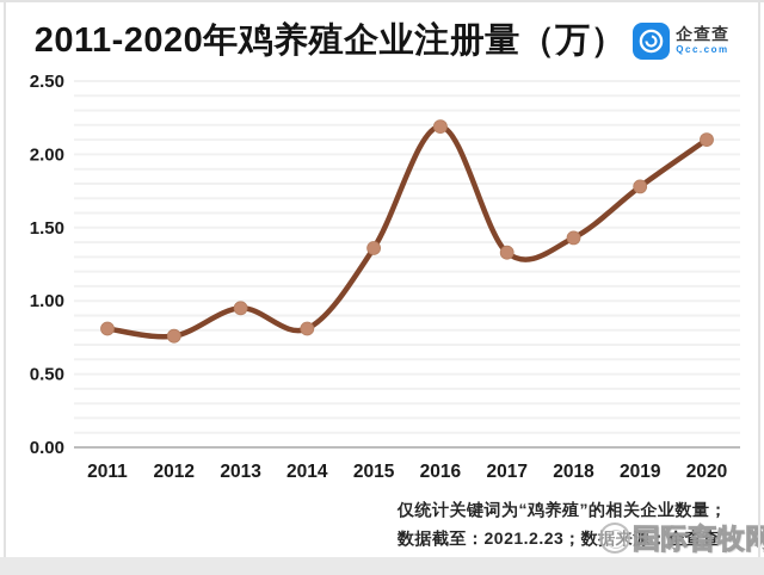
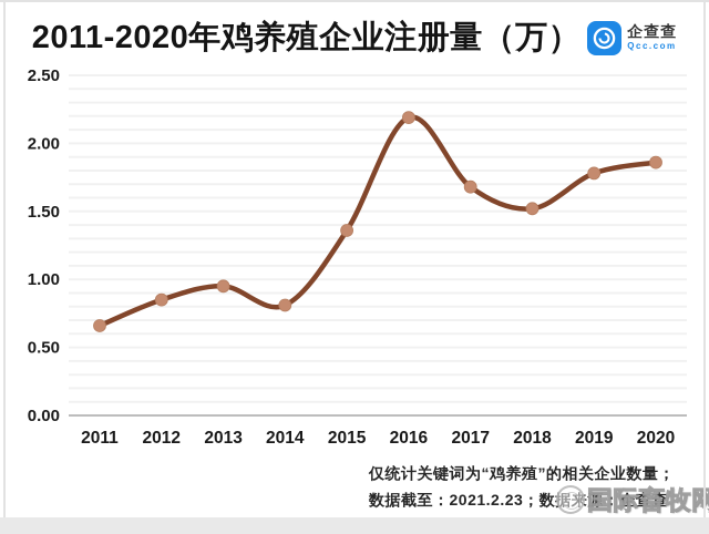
2011: 0.81 -> 0.66
2012: 0.76 -> 0.85
2017: 1.33 -> 1.68
2018: 1.43 -> 1.52
2020: 2.10 -> 1.86
